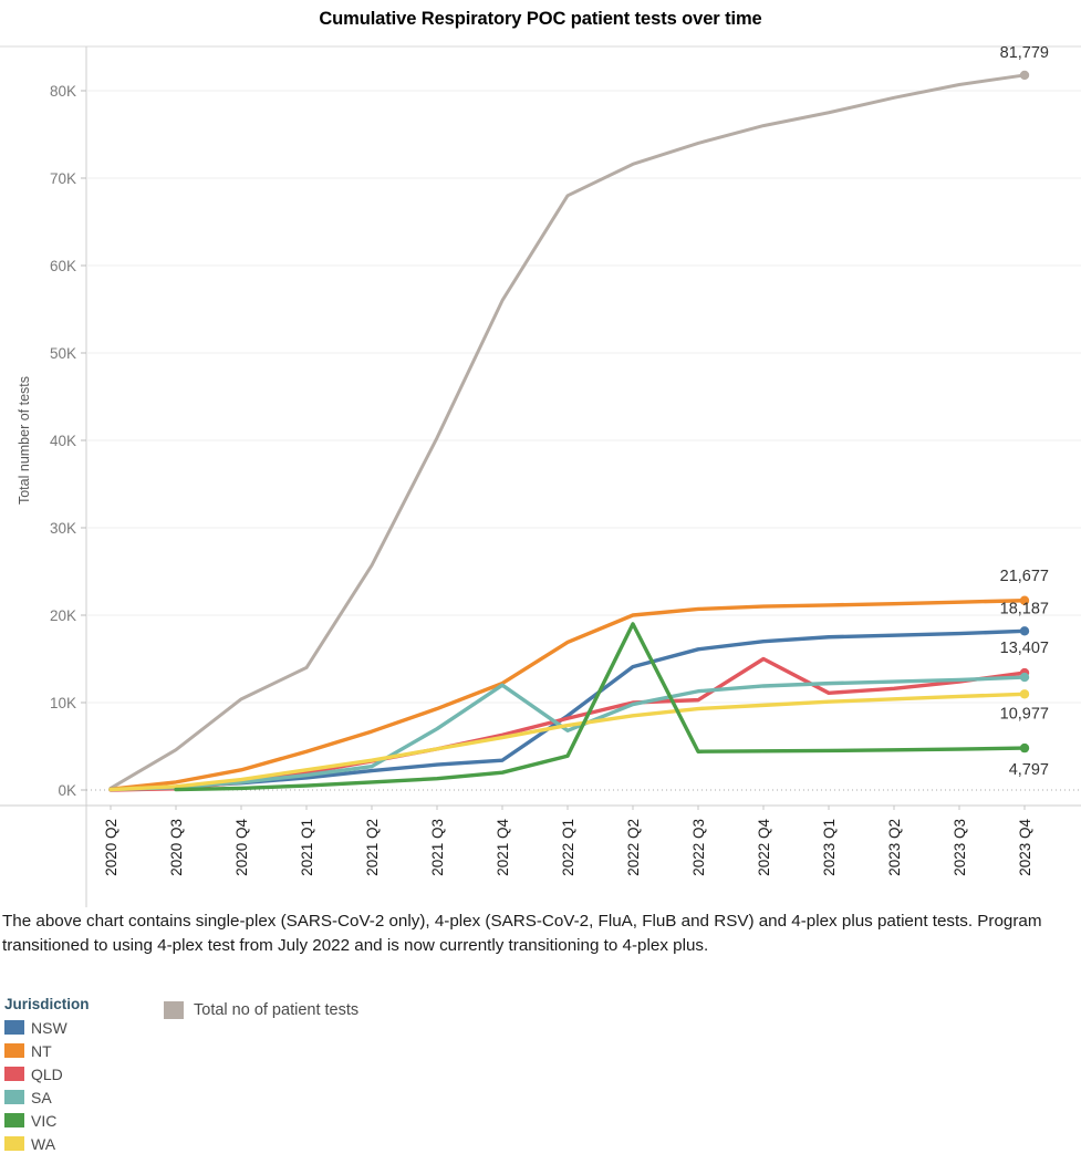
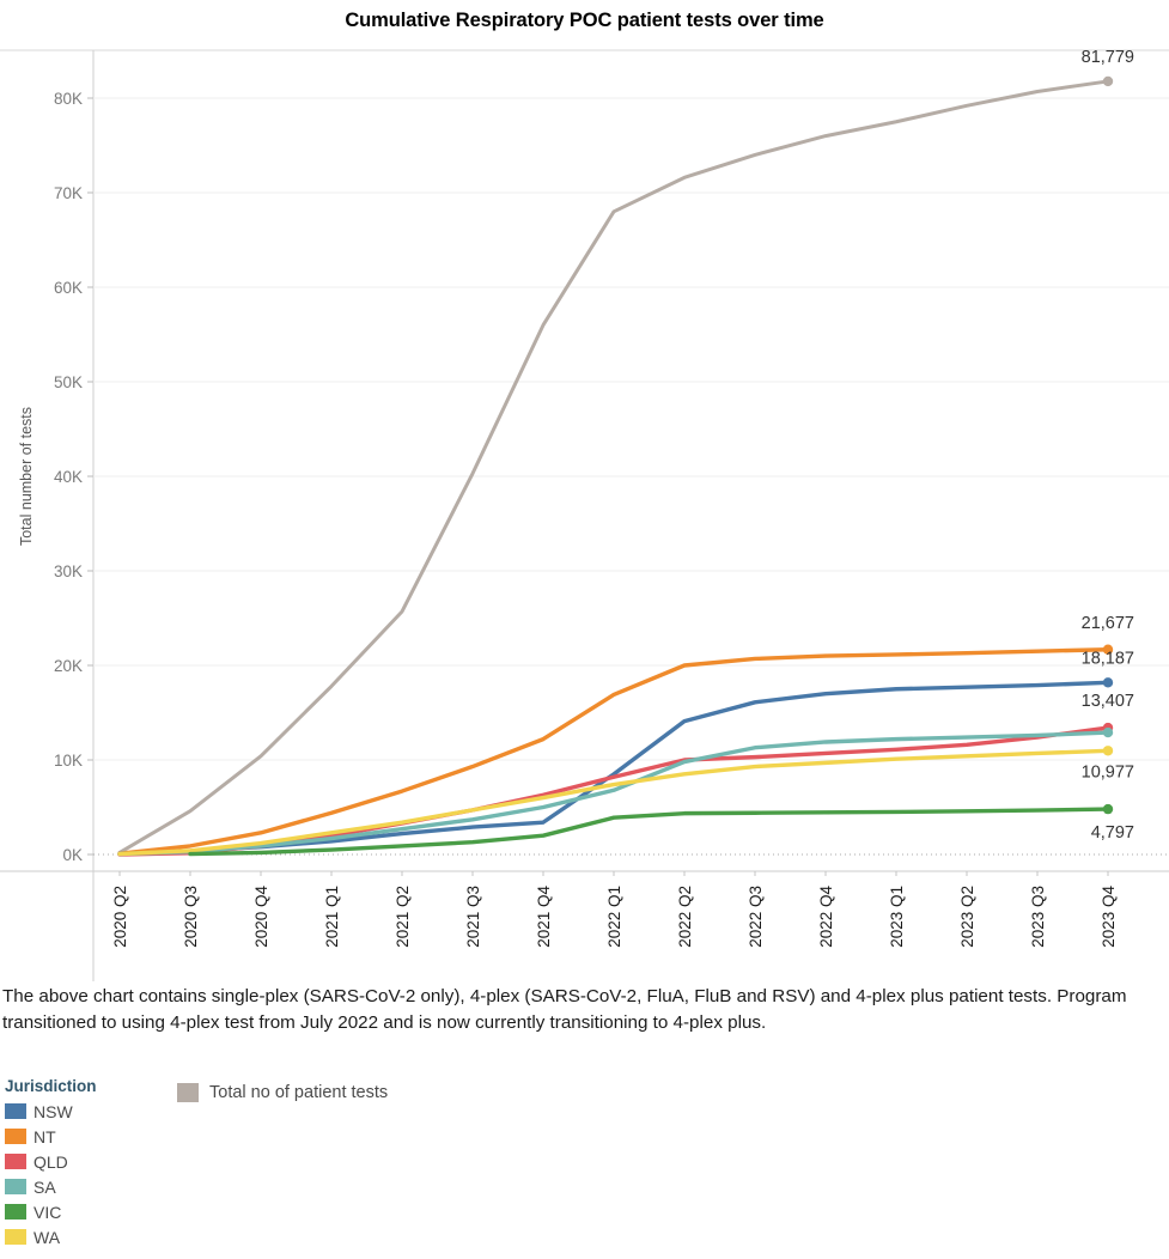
Total no of patient tests/2021 Q1: 14K -> 18K
SA/2021 Q3: 7K -> 4K
SA/2021 Q4: 12K -> 5K
VIC/2022 Q2: 19K -> 4K
QLD/2022 Q4: 15K -> 11K
